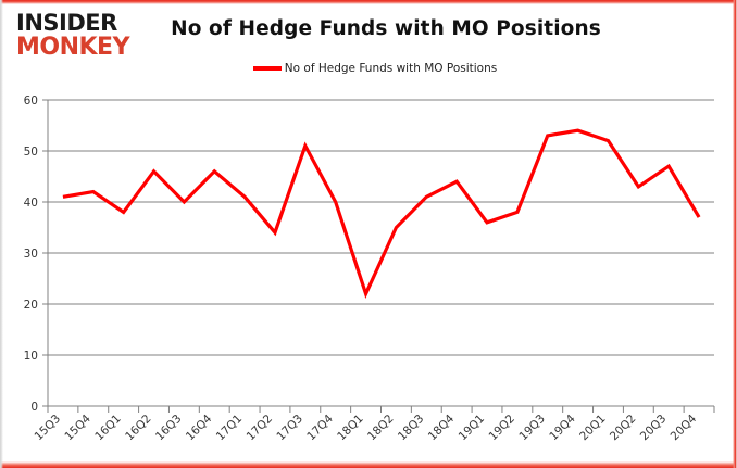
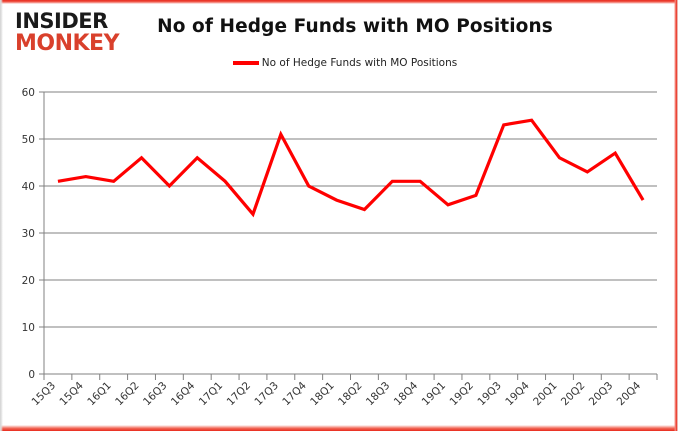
16Q1: 38 -> 41
18Q1: 22 -> 37
18Q4: 44 -> 41
20Q1: 52 -> 46
